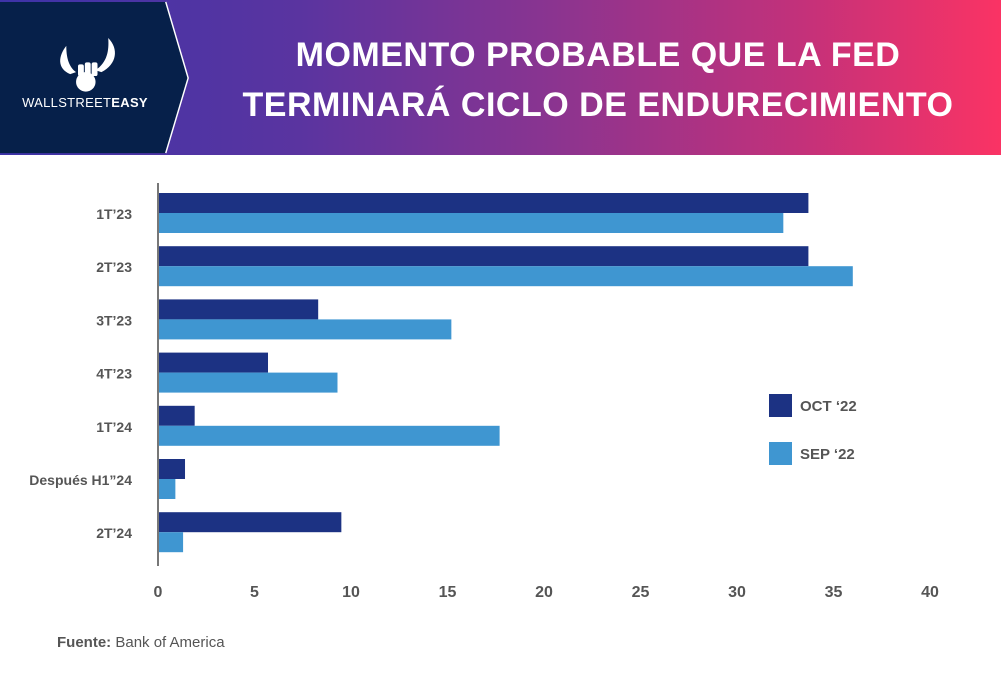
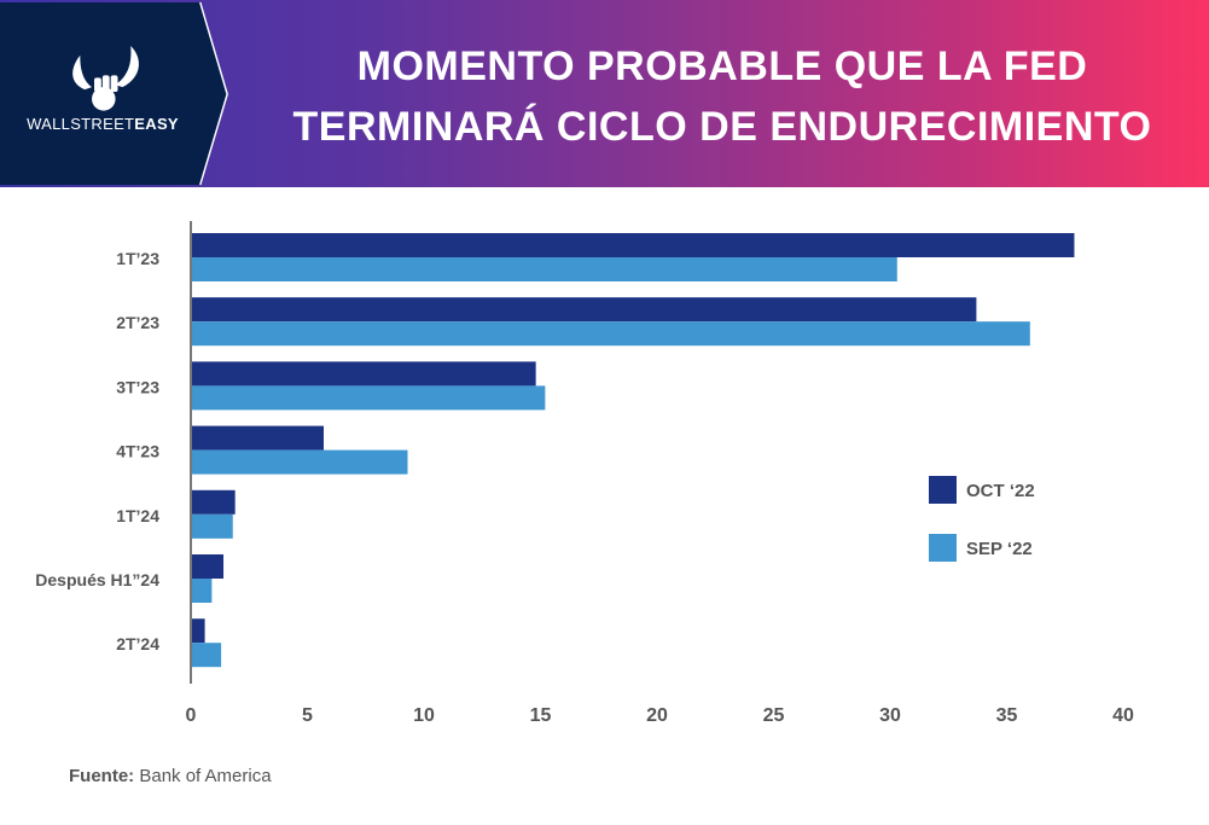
OCT ‘22/1T’23: 33.7 -> 37.9
SEP ‘22/1T’23: 32.4 -> 30.3
OCT ‘22/3T’23: 8.3 -> 14.8
SEP ‘22/1T’24: 17.7 -> 1.8
OCT ‘22/2T’24: 9.5 -> 0.6
